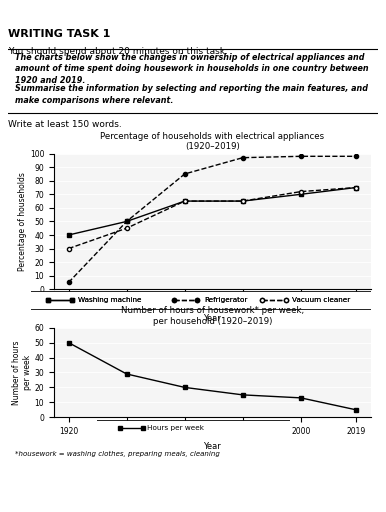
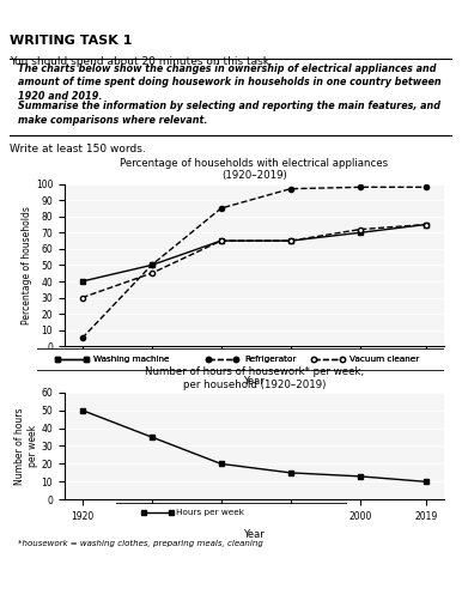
1940: 29 -> 35
2019: 5 -> 10
